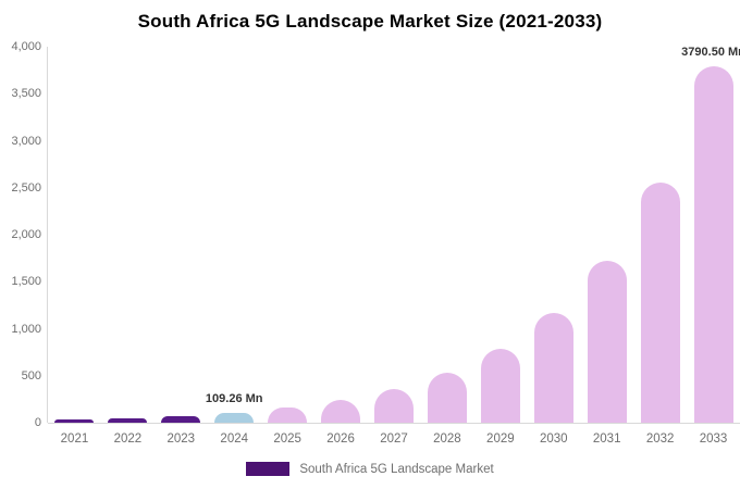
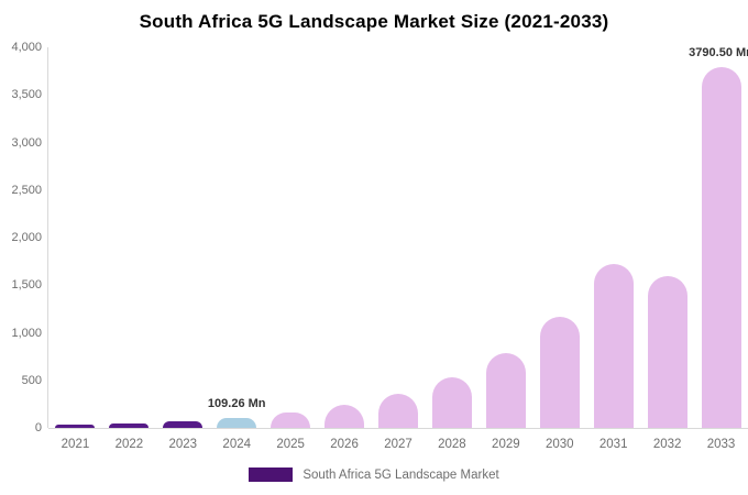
2032: 2600 -> 1600
